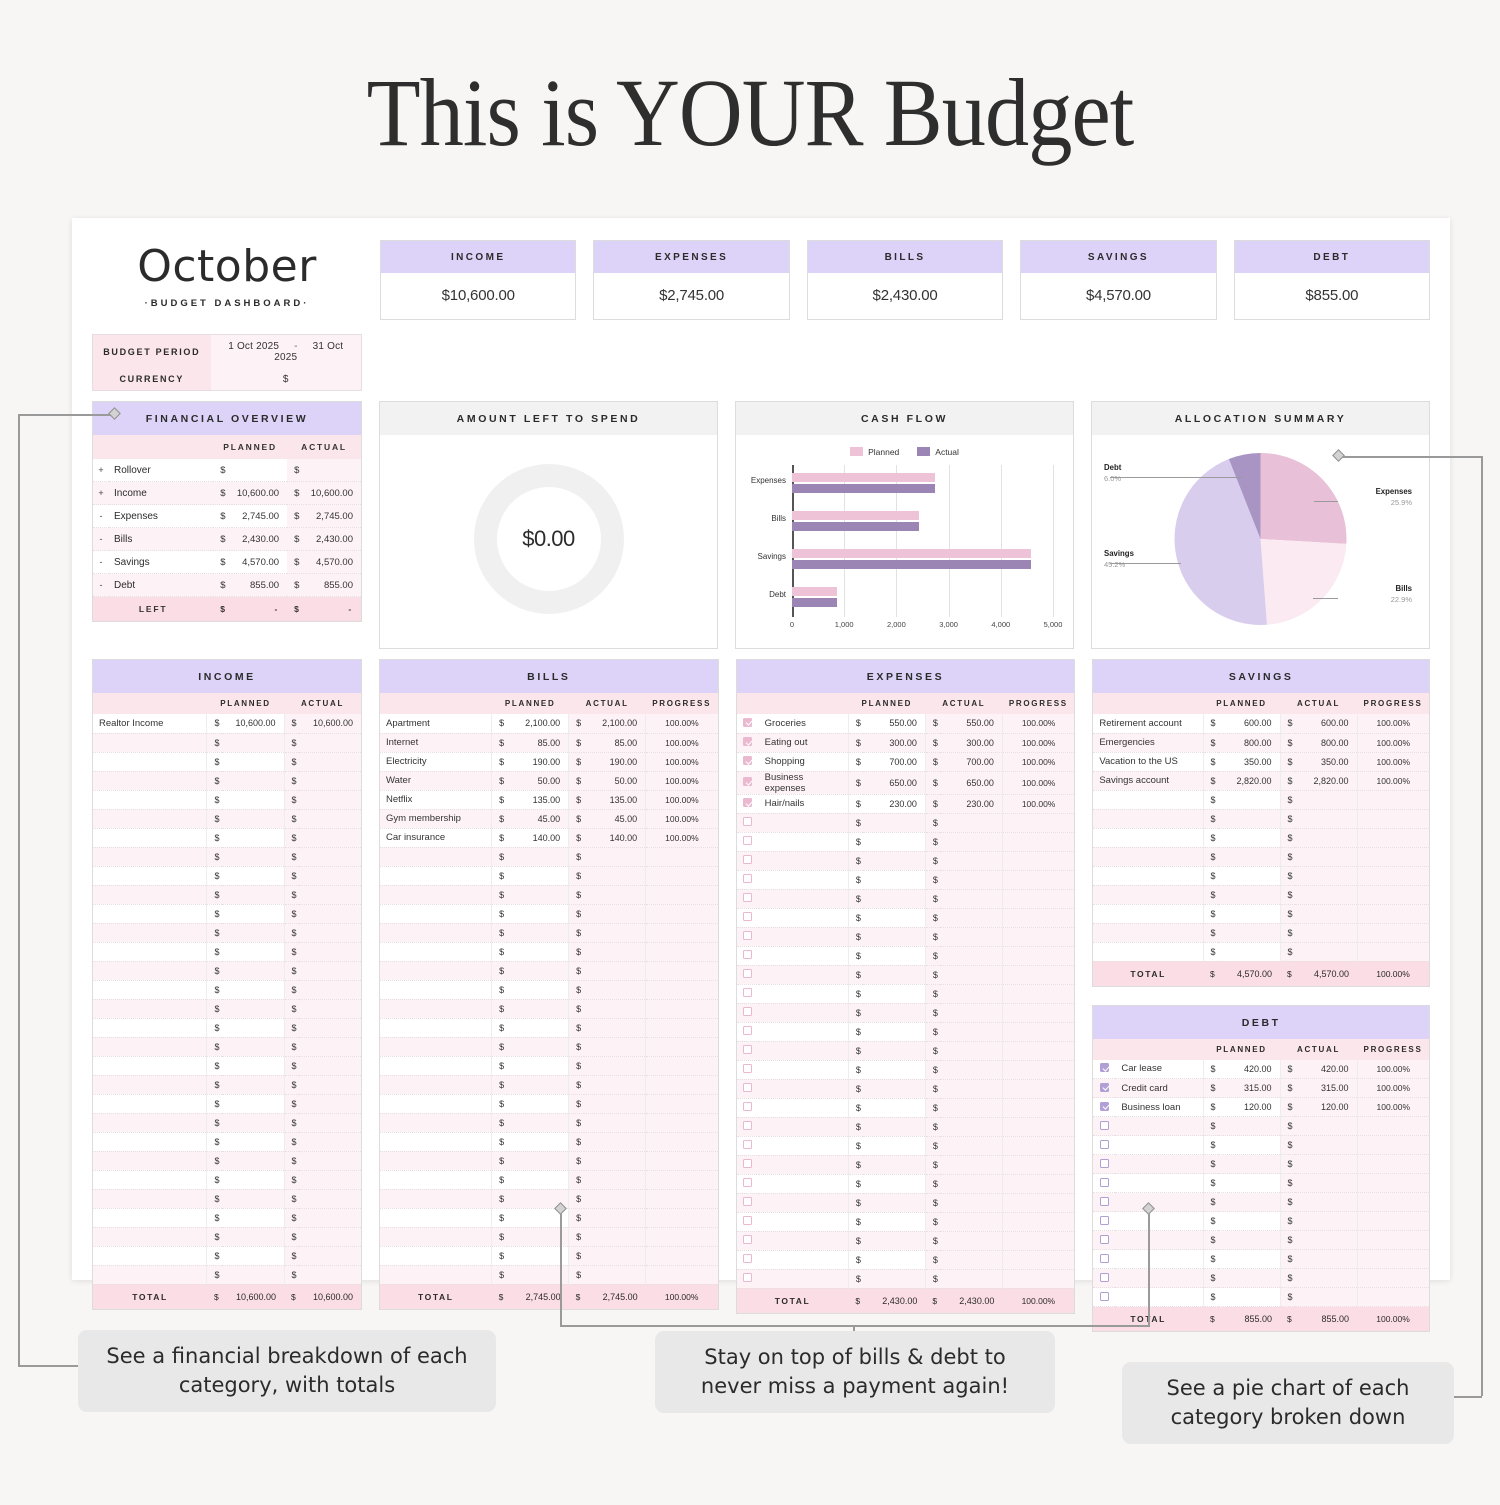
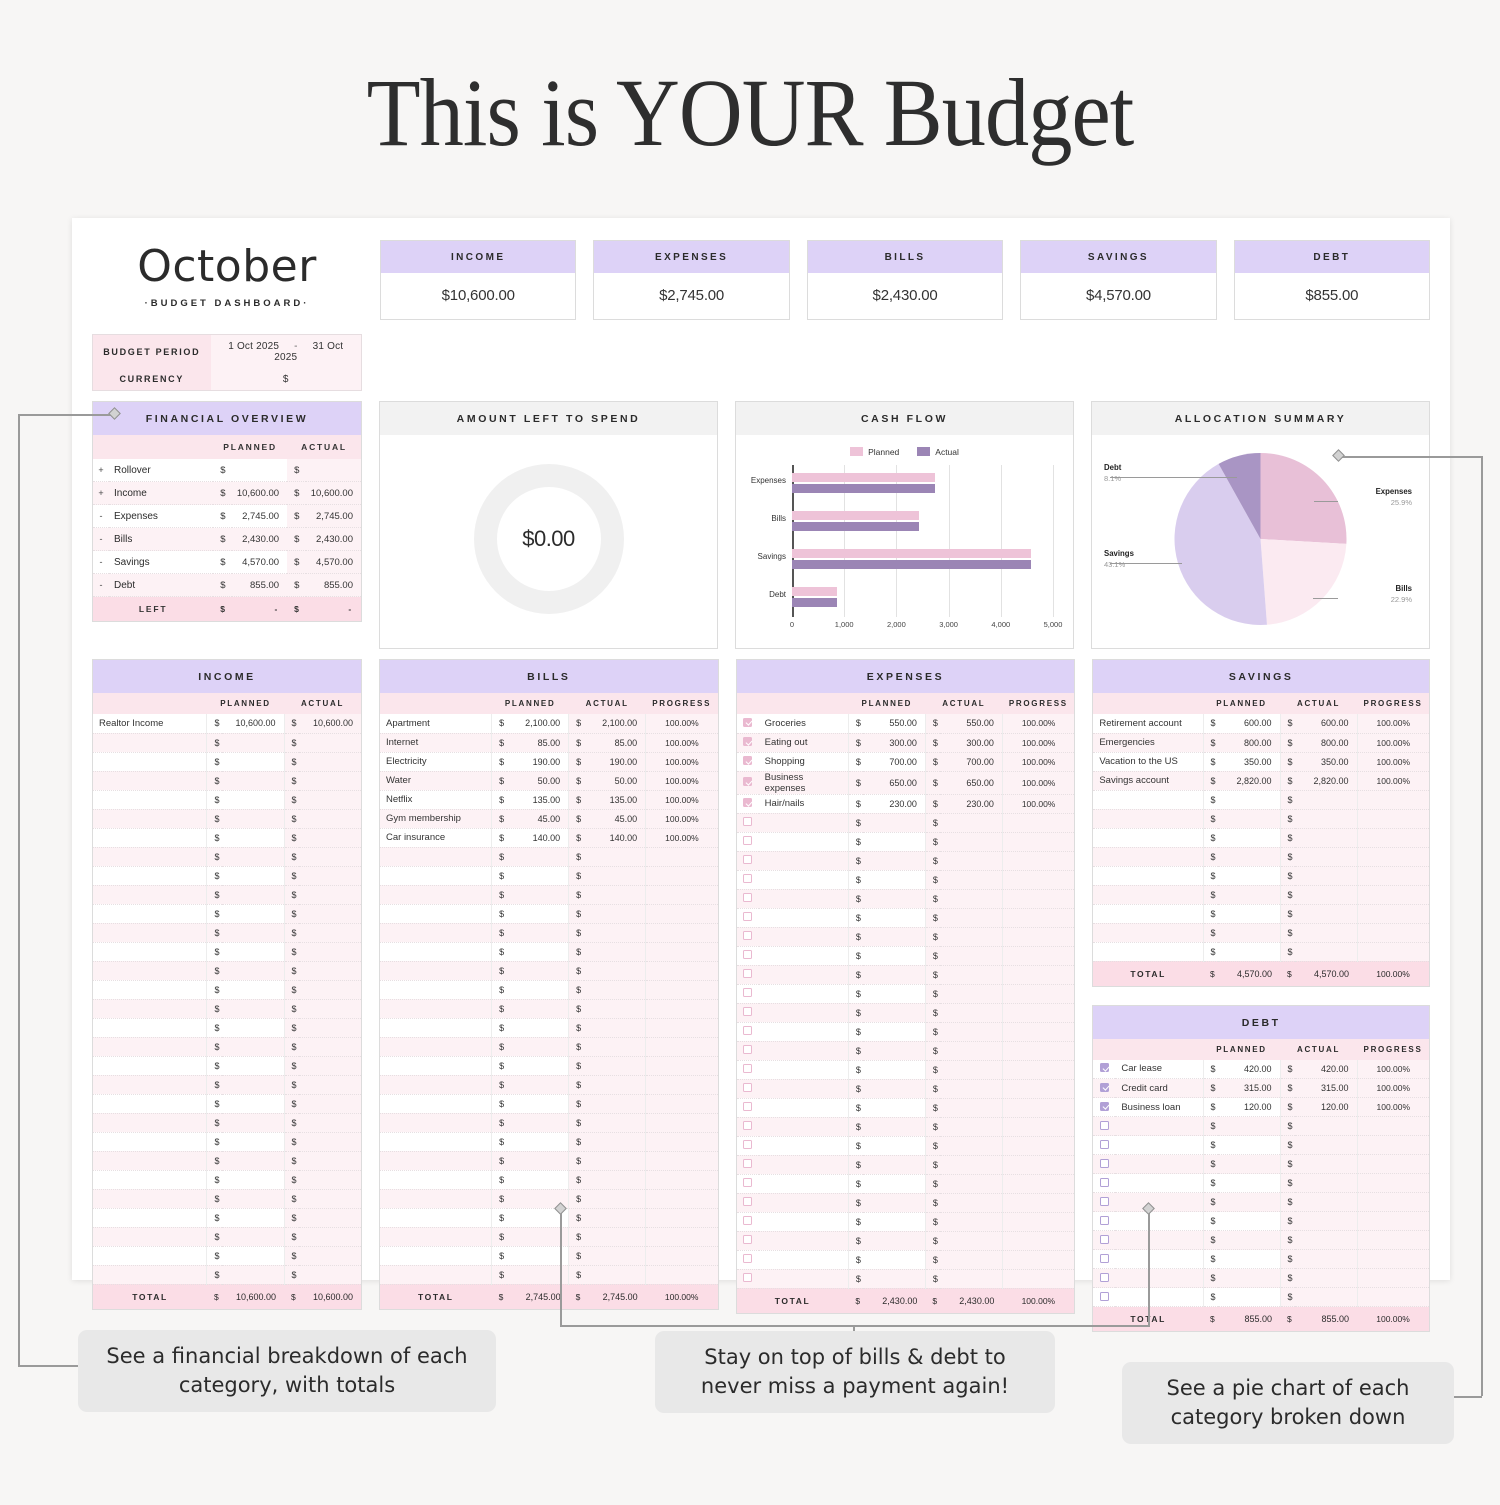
ALLOCATION SUMMARY/Savings: 45.2% -> 43.1%
ALLOCATION SUMMARY/Debt: 6.0% -> 8.1%
